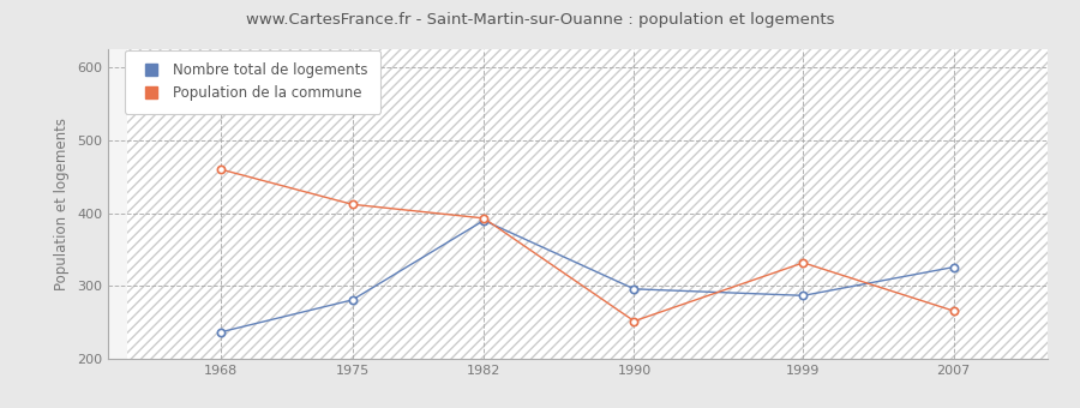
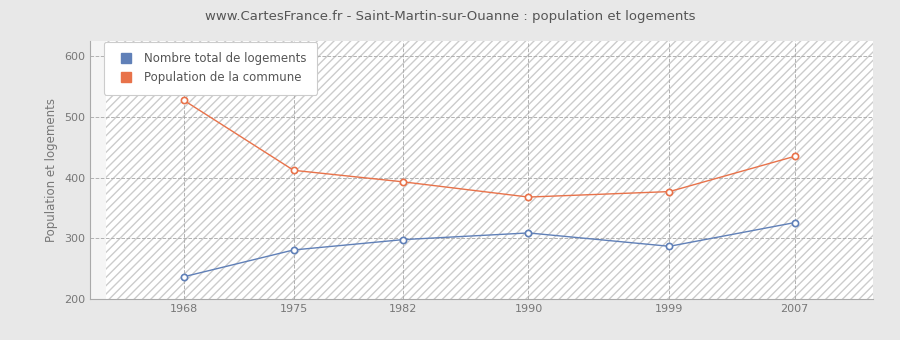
Population de la commune/1968: 460 -> 527
Nombre total de logements/1982: 390 -> 298
Nombre total de logements/1990: 296 -> 309
Population de la commune/1990: 252 -> 368
Population de la commune/1999: 332 -> 377
Population de la commune/2007: 266 -> 435
